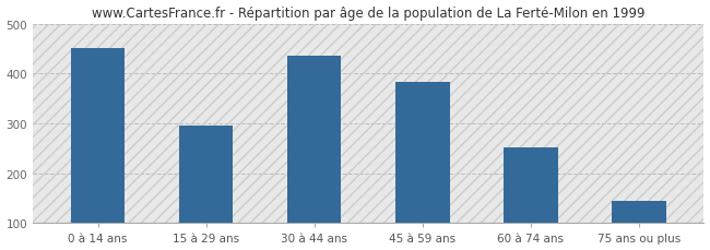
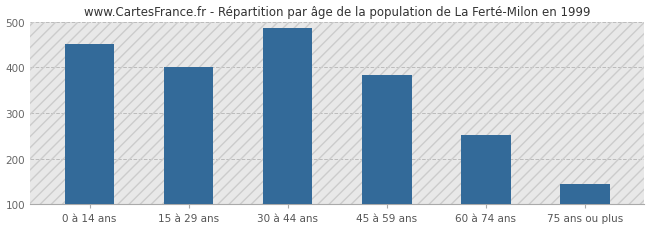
15 à 29 ans: 295 -> 400
30 à 44 ans: 435 -> 485
